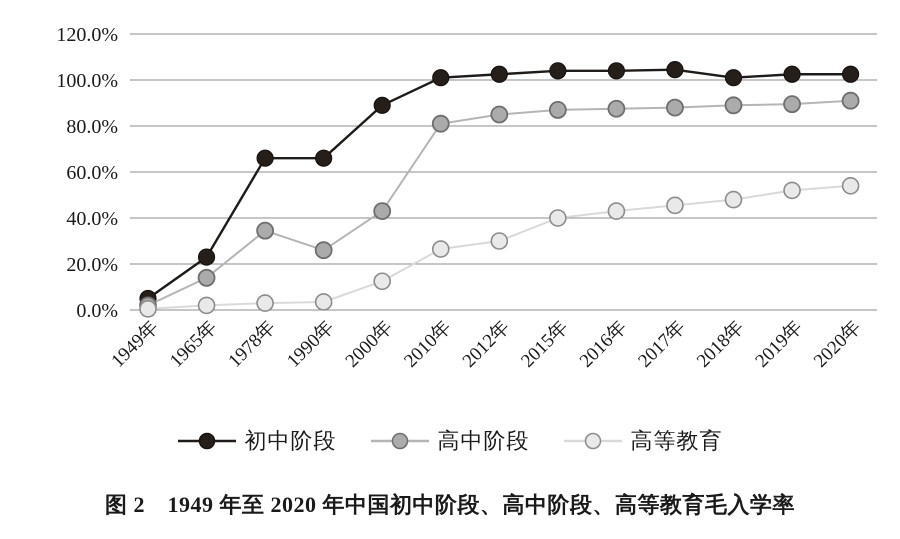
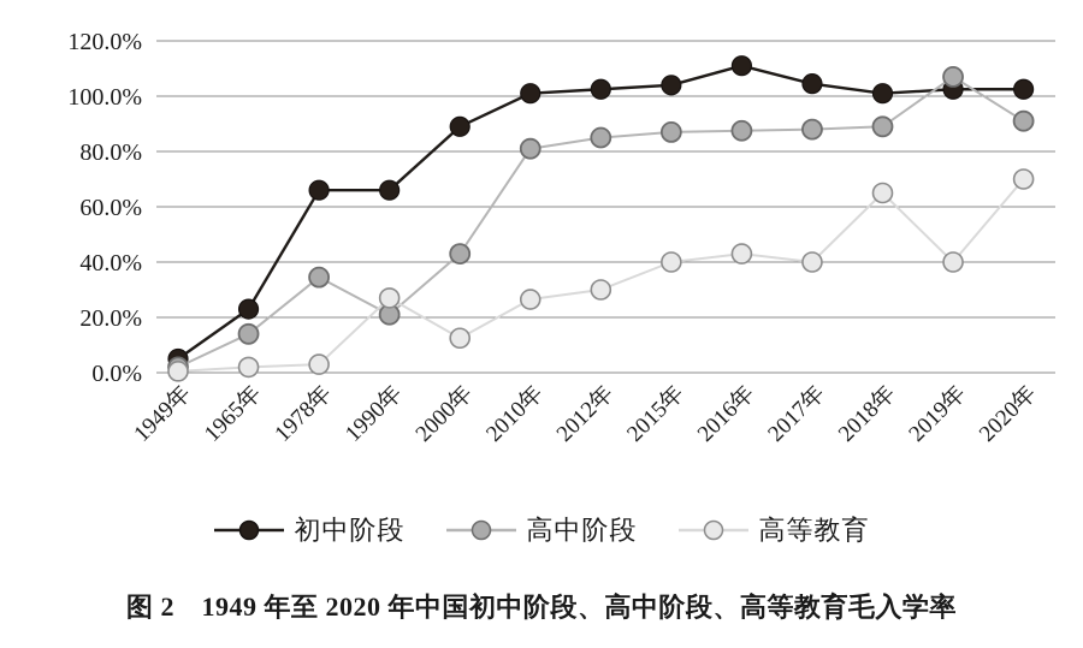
高中阶段/1990年: 26% -> 21%
高等教育/1990年: 4% -> 27%
初中阶段/2016年: 104% -> 111%
高等教育/2017年: 46% -> 40%
高等教育/2018年: 48% -> 65%
高中阶段/2019年: 90% -> 107%
高等教育/2019年: 52% -> 40%
高等教育/2020年: 54% -> 70%
